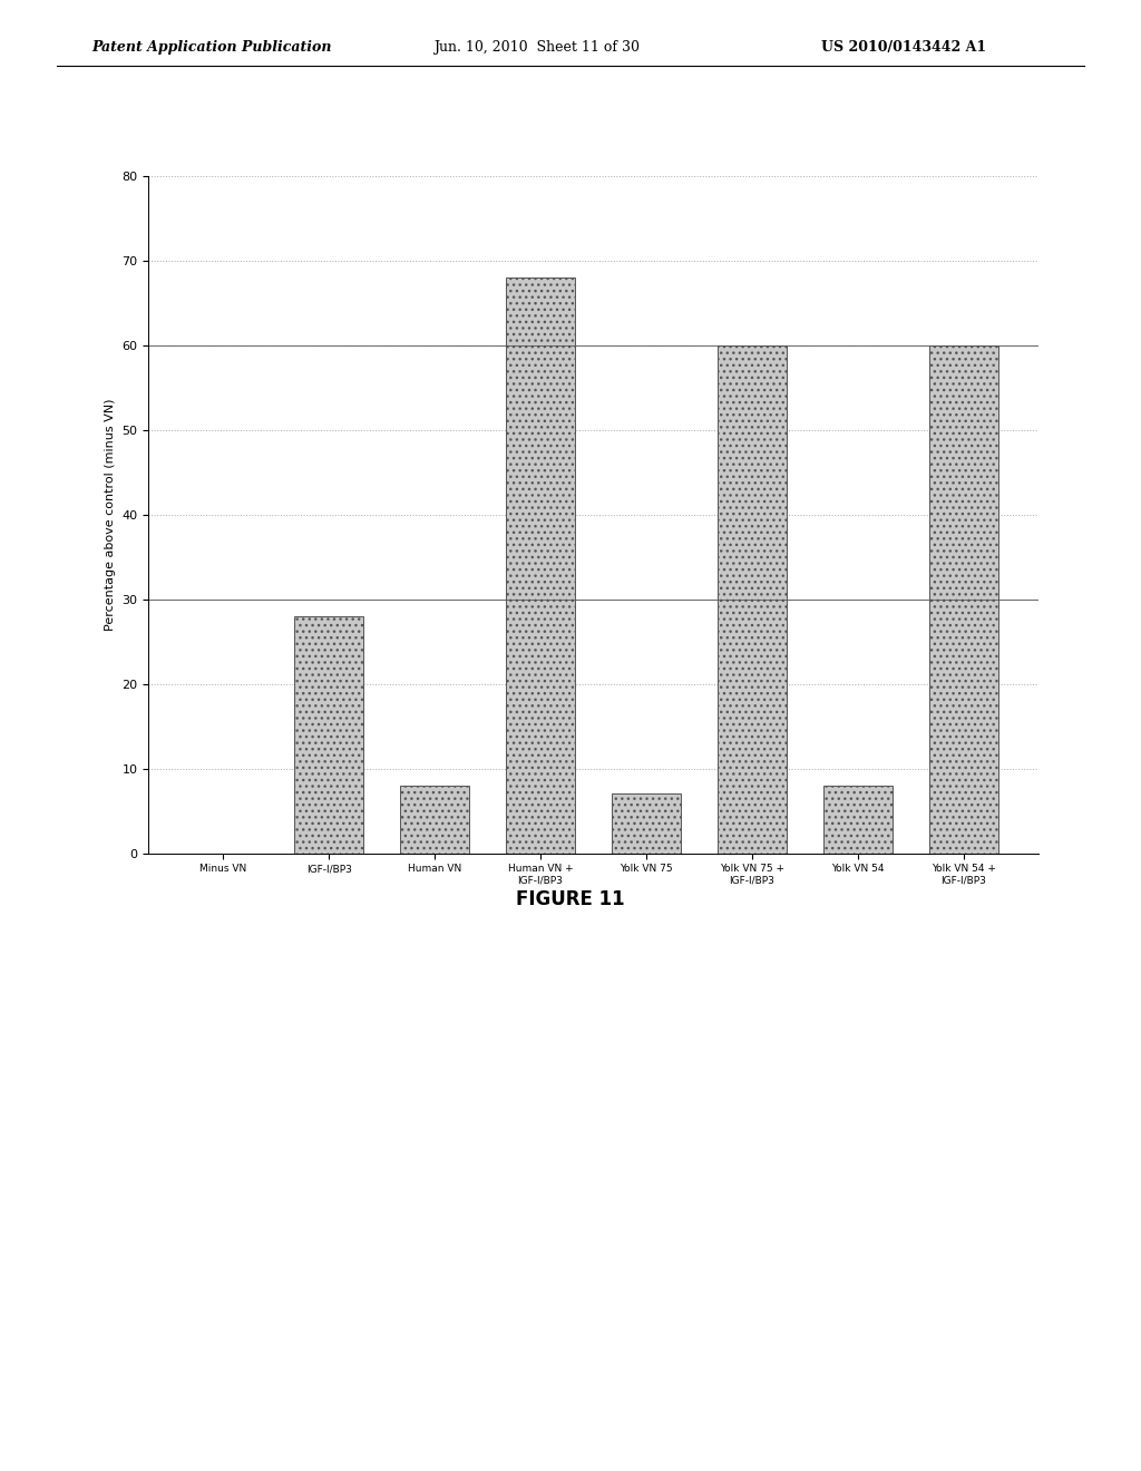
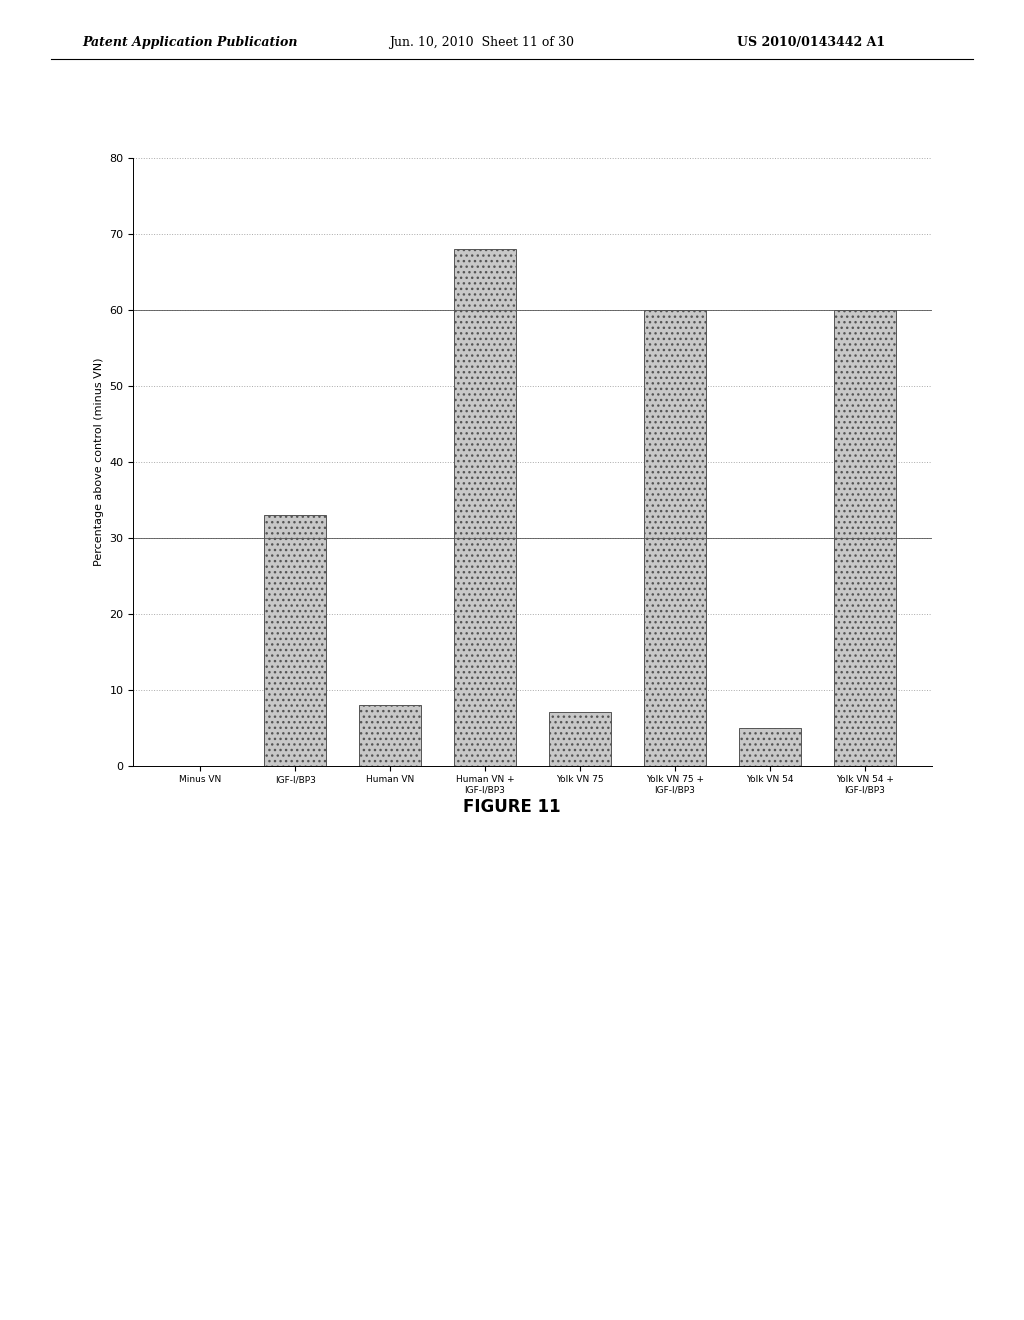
IGF-I/BP3: 28 -> 33
Yolk VN 54: 8 -> 5
